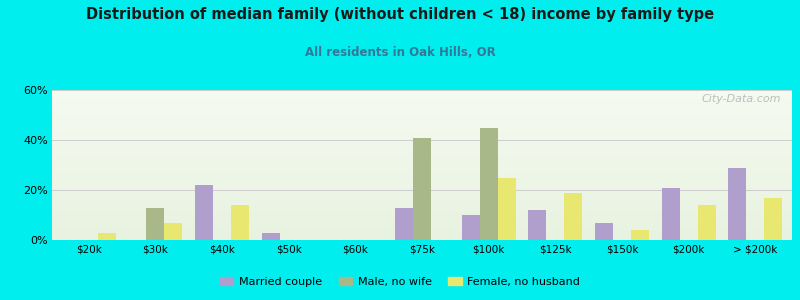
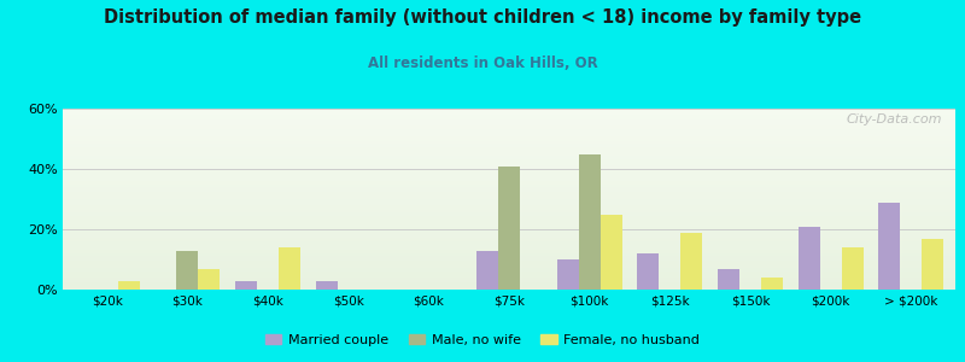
Married couple/$40k: 22% -> 3%
